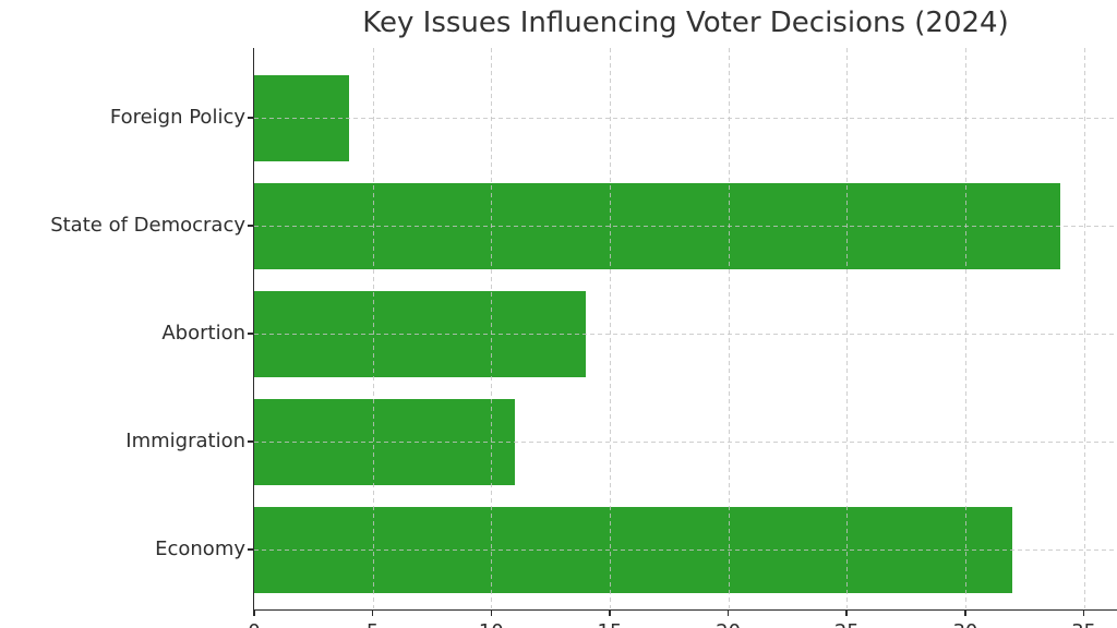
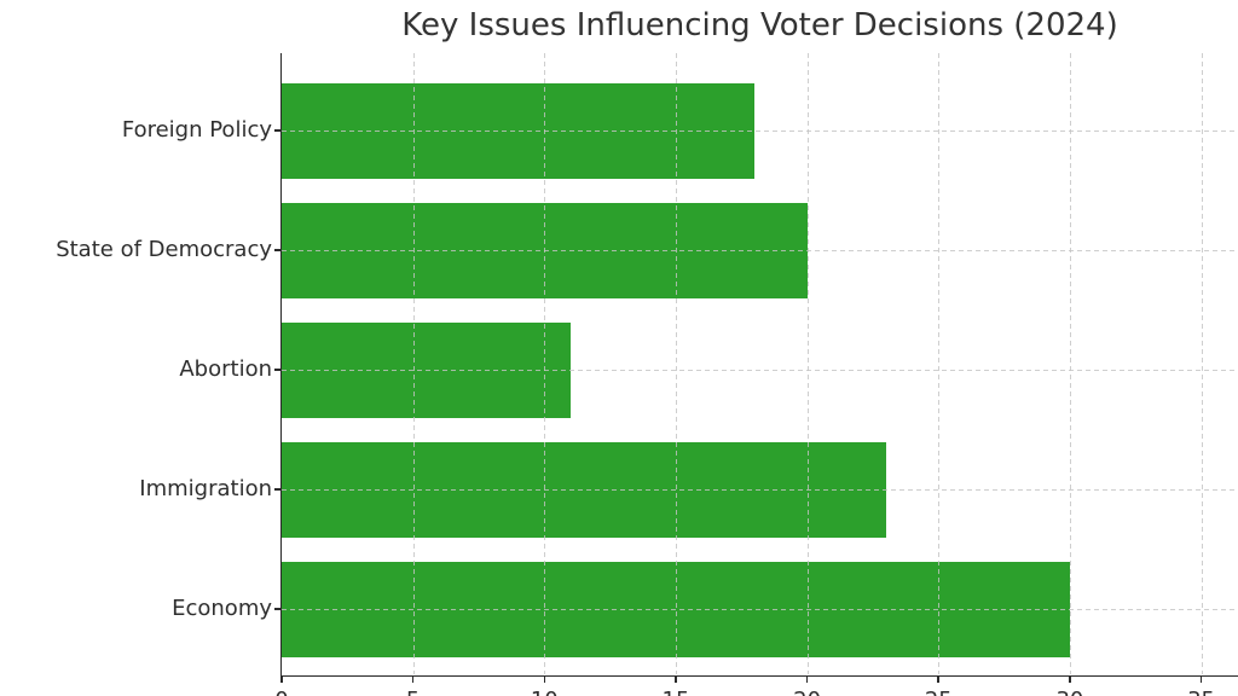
Foreign Policy: 4 -> 18
State of Democracy: 34 -> 20
Abortion: 14 -> 11
Immigration: 11 -> 23
Economy: 32 -> 30
